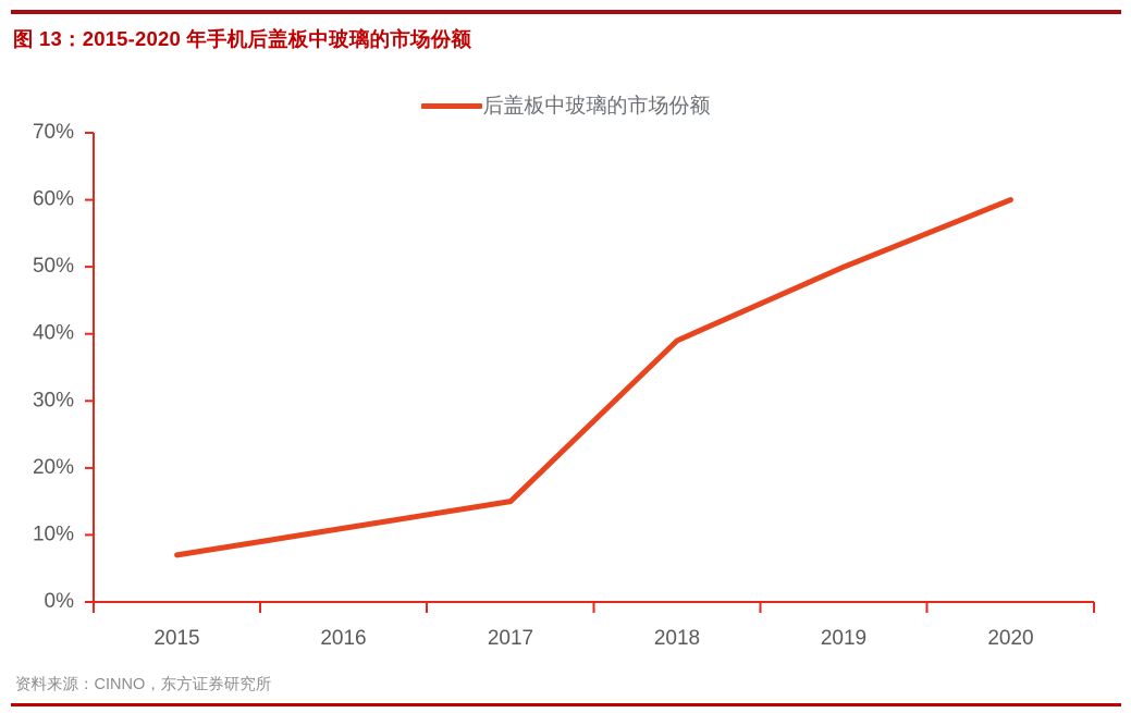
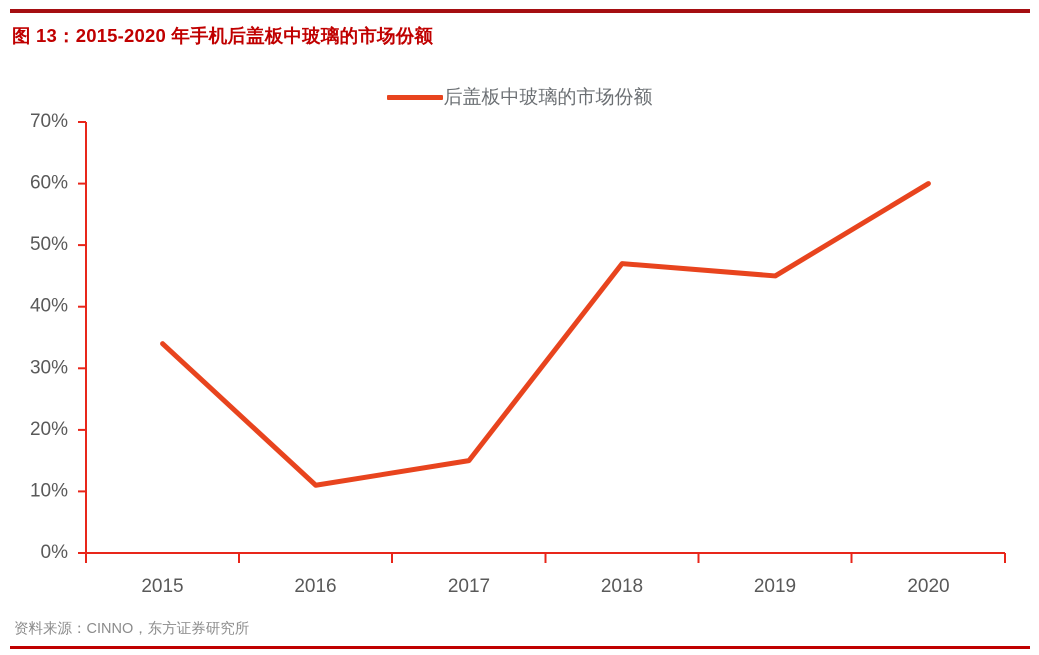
2015: 7% -> 34%
2018: 39% -> 47%
2019: 50% -> 45%
